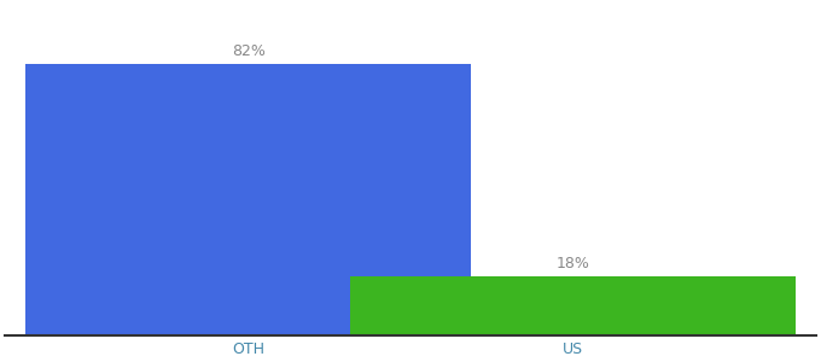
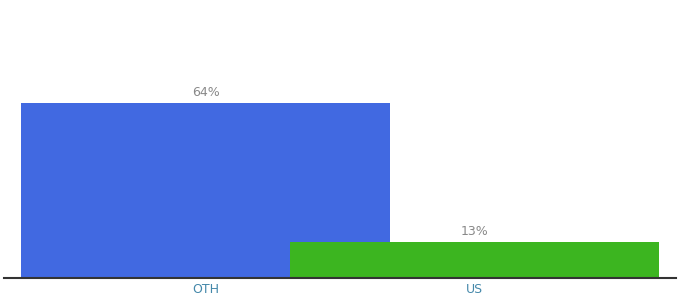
OTH: 82% -> 64%
US: 18% -> 13%
